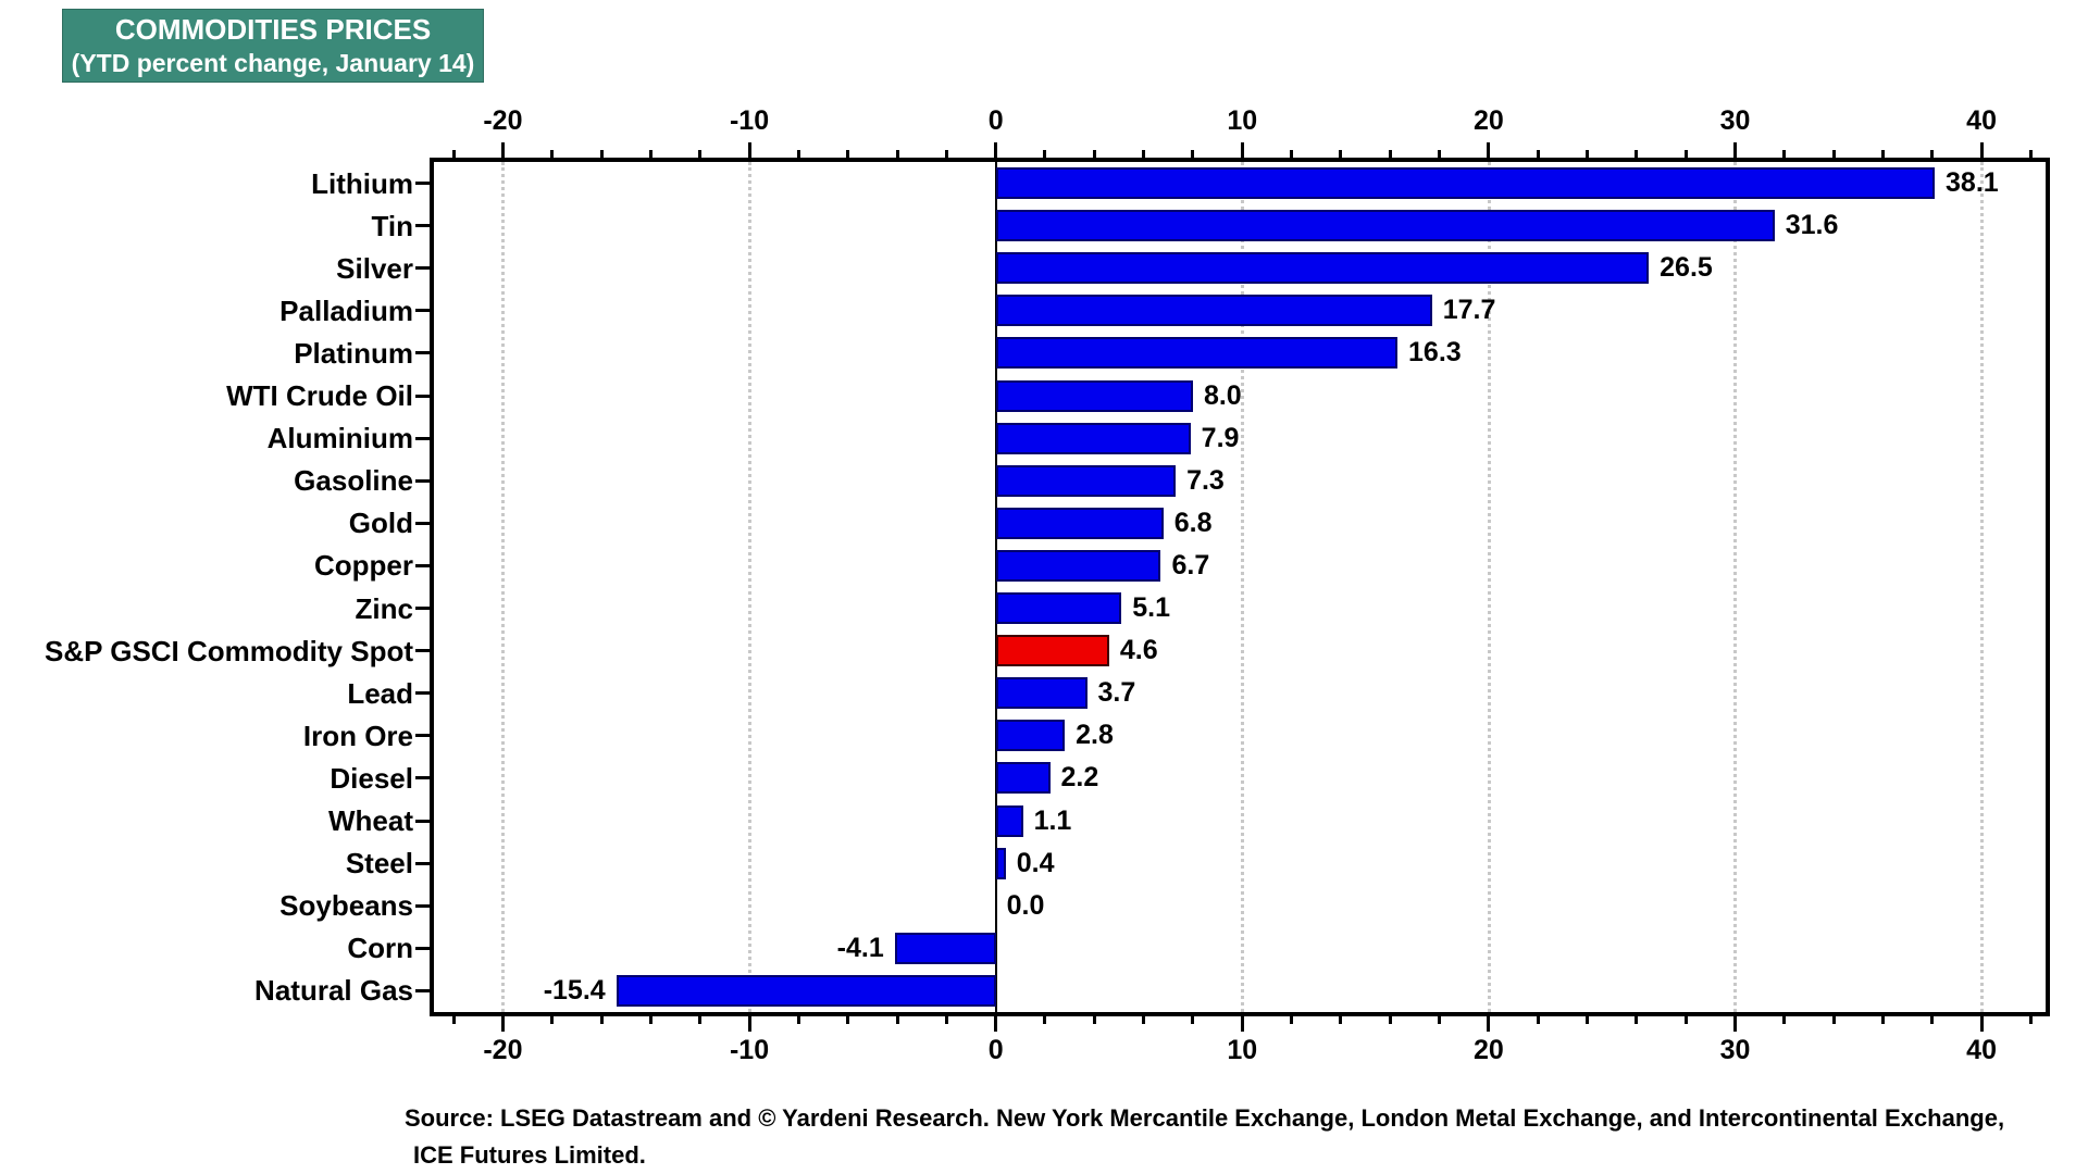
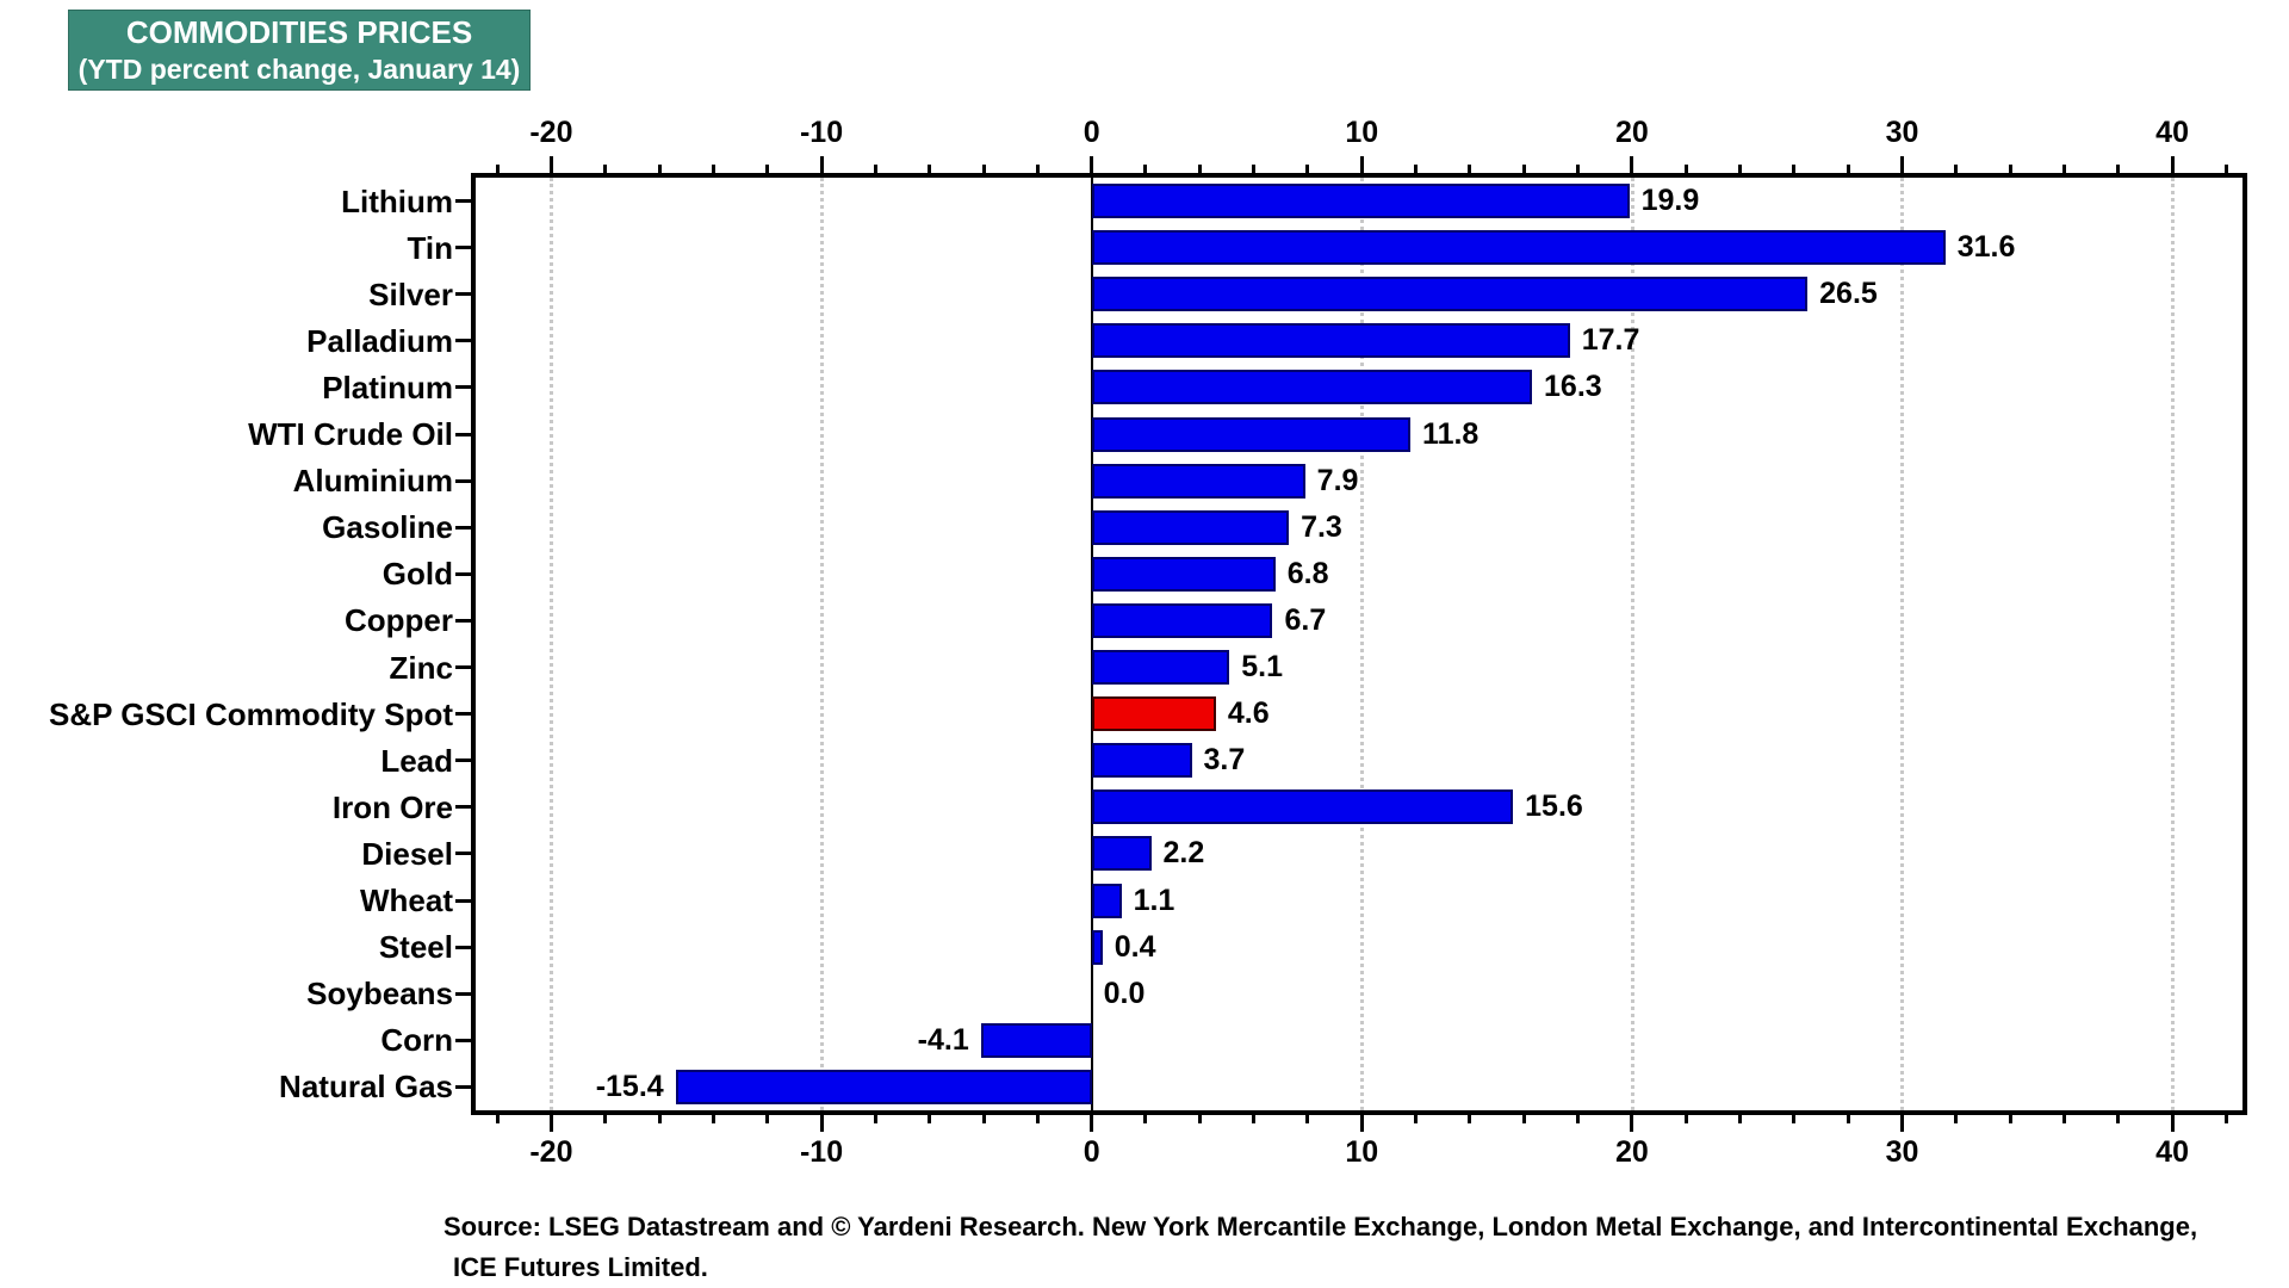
Lithium: 38.1 -> 19.9
WTI Crude Oil: 8.0 -> 11.8
Iron Ore: 2.8 -> 15.6
